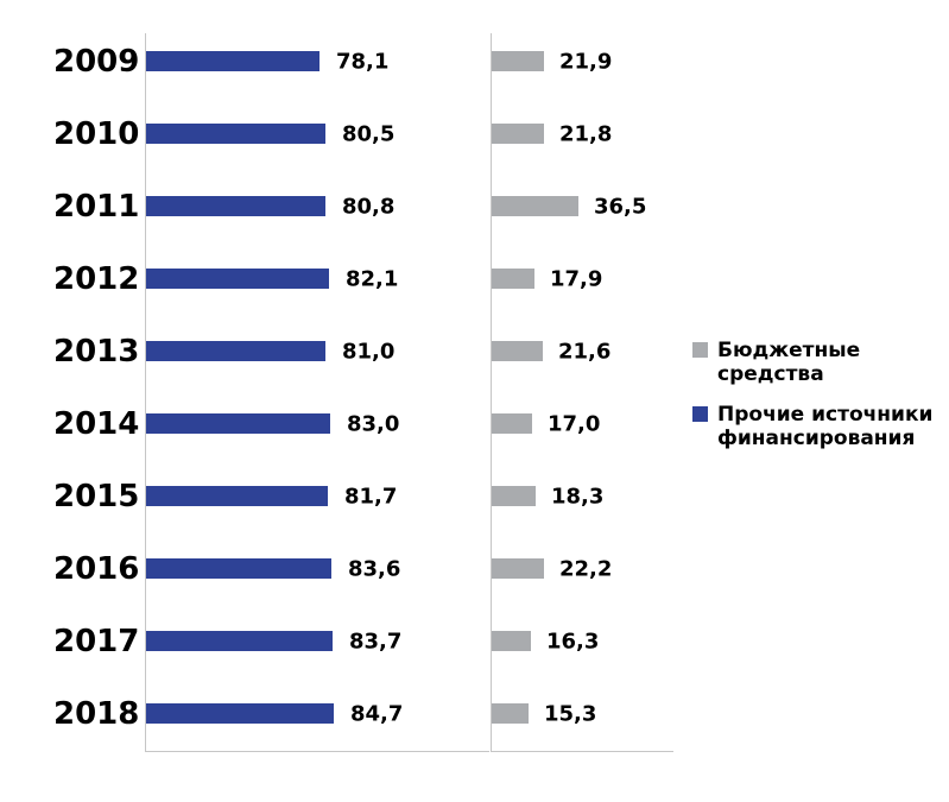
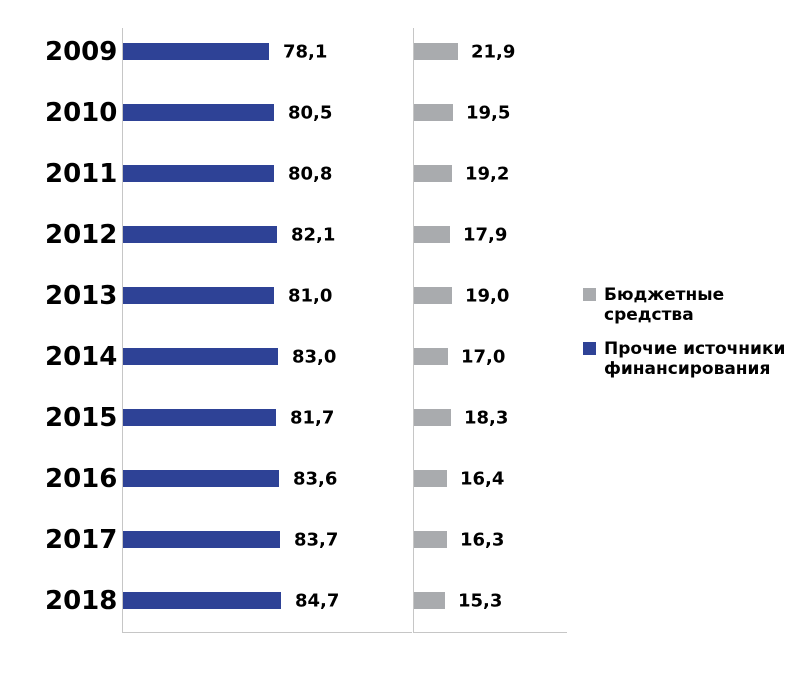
Бюджетные средства/2010: 21,8 -> 19,5
Бюджетные средства/2011: 36,5 -> 19,2
Бюджетные средства/2013: 21,6 -> 19,0
Бюджетные средства/2016: 22,2 -> 16,4
